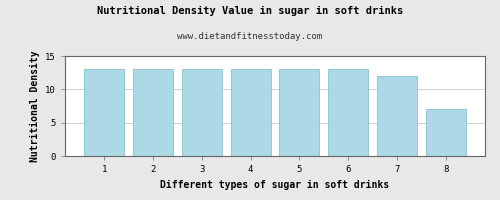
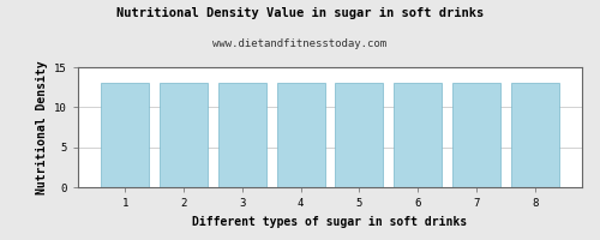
7: 12 -> 13
8: 7 -> 13
